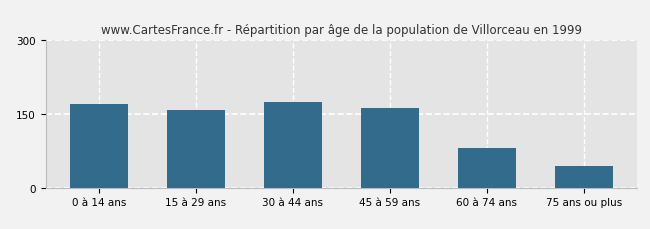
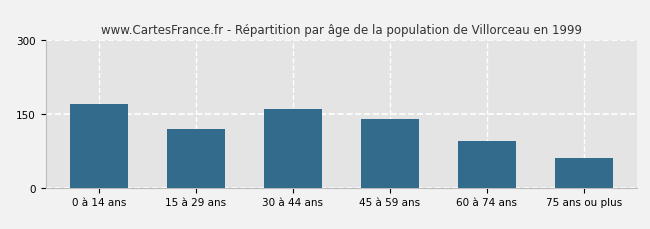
15 à 29 ans: 158 -> 120
30 à 44 ans: 174 -> 160
45 à 59 ans: 162 -> 140
60 à 74 ans: 80 -> 95
75 ans ou plus: 45 -> 60
